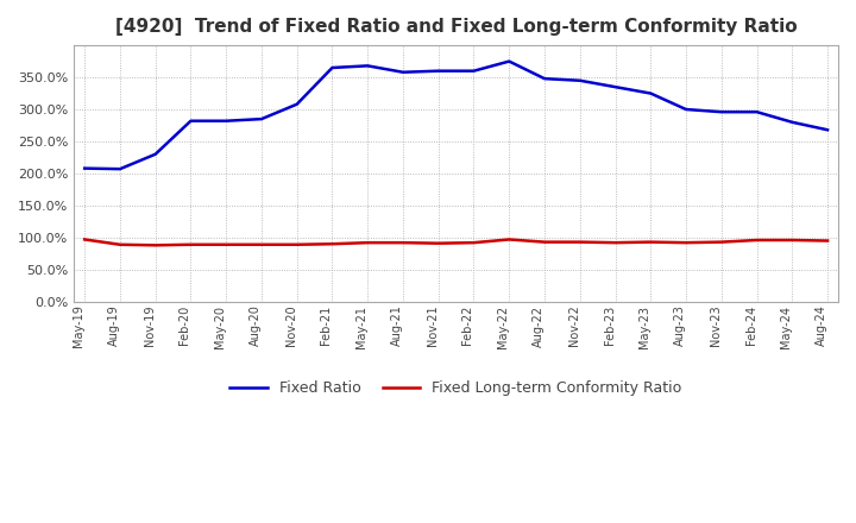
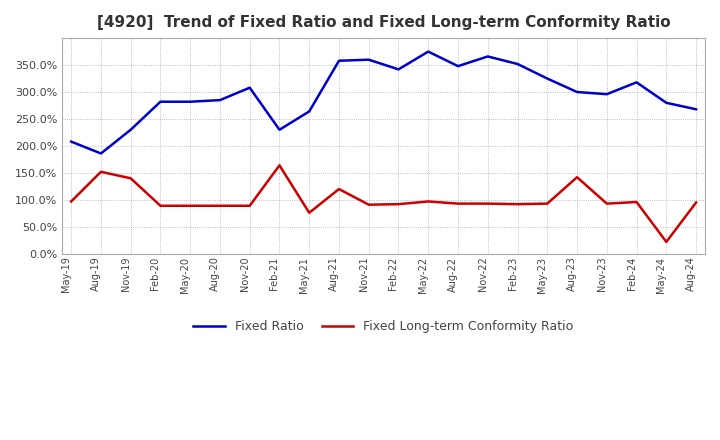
Fixed Ratio/Aug-19: 207% -> 186%
Fixed Long-term Conformity Ratio/Aug-19: 89% -> 152%
Fixed Long-term Conformity Ratio/Nov-19: 88% -> 140%
Fixed Ratio/Feb-21: 365% -> 230%
Fixed Long-term Conformity Ratio/Feb-21: 90% -> 164%
Fixed Ratio/May-21: 368% -> 264%
Fixed Long-term Conformity Ratio/May-21: 92% -> 76%
Fixed Long-term Conformity Ratio/Aug-21: 92% -> 120%
Fixed Ratio/Feb-22: 360% -> 342%
Fixed Ratio/Nov-22: 345% -> 366%
Fixed Ratio/Feb-23: 335% -> 352%
Fixed Long-term Conformity Ratio/Aug-23: 92% -> 142%
Fixed Ratio/Feb-24: 296% -> 318%
Fixed Long-term Conformity Ratio/May-24: 96% -> 22%
